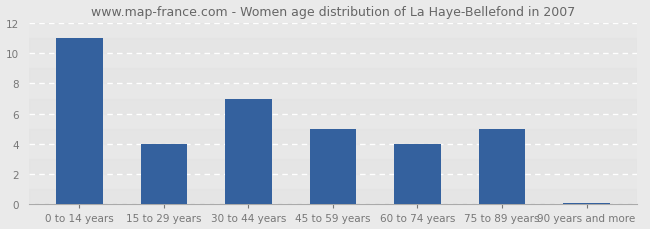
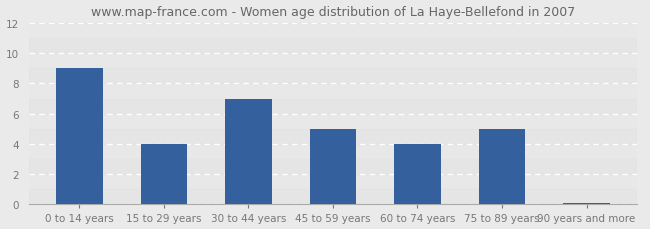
0 to 14 years: 11.0 -> 9.0
